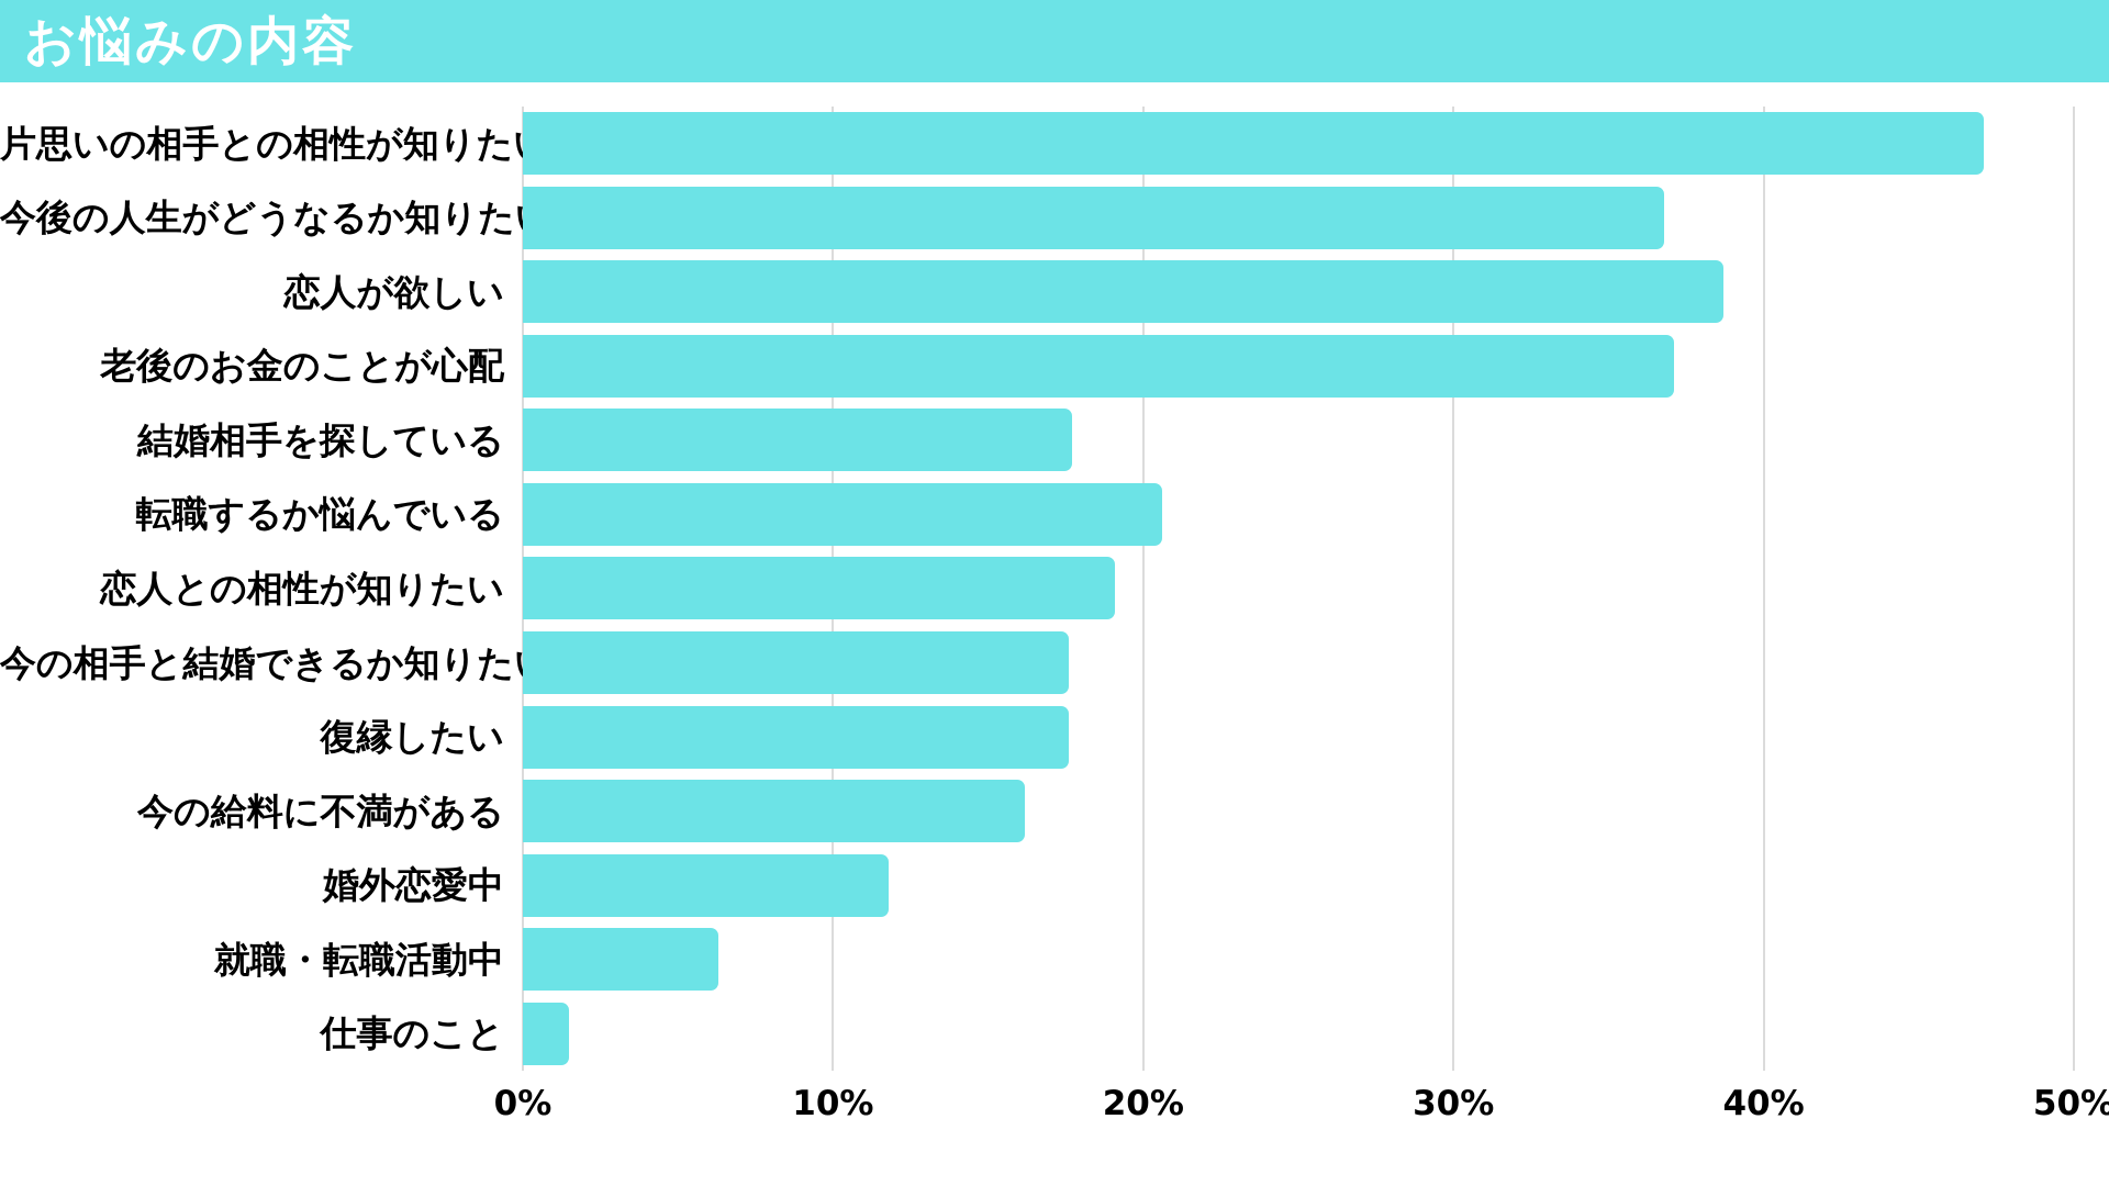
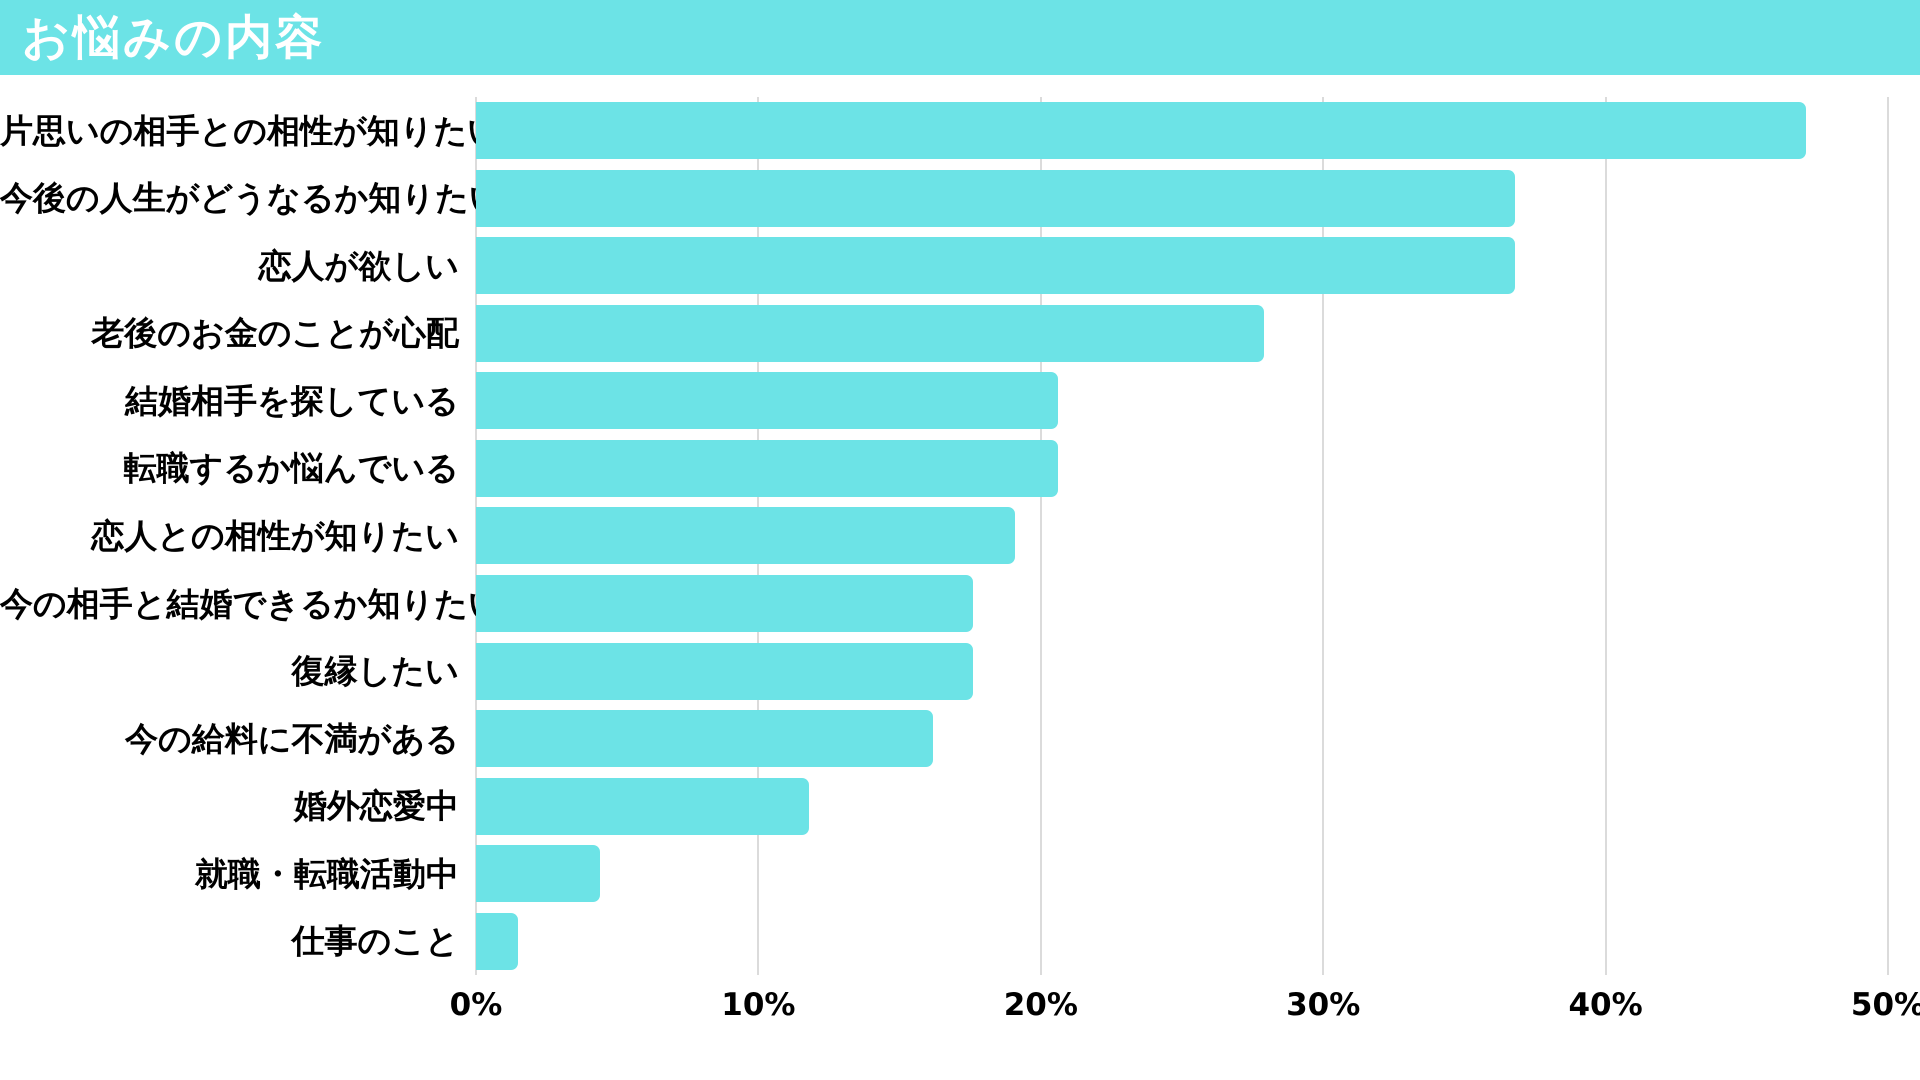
恋人が欲しい: 38.7% -> 36.8%
老後のお金のことが心配: 37.1% -> 27.9%
結婚相手を探している: 17.7% -> 20.6%
就職・転職活動中: 6.3% -> 4.4%
